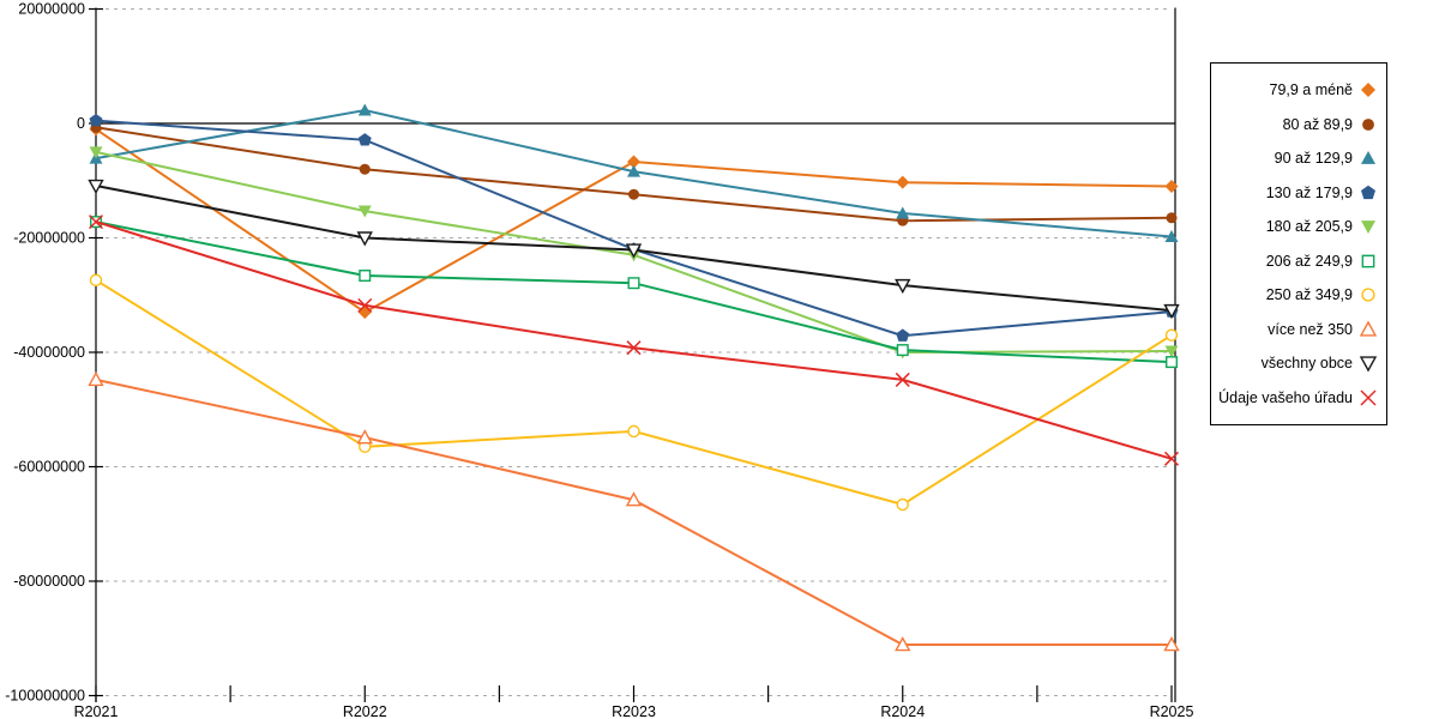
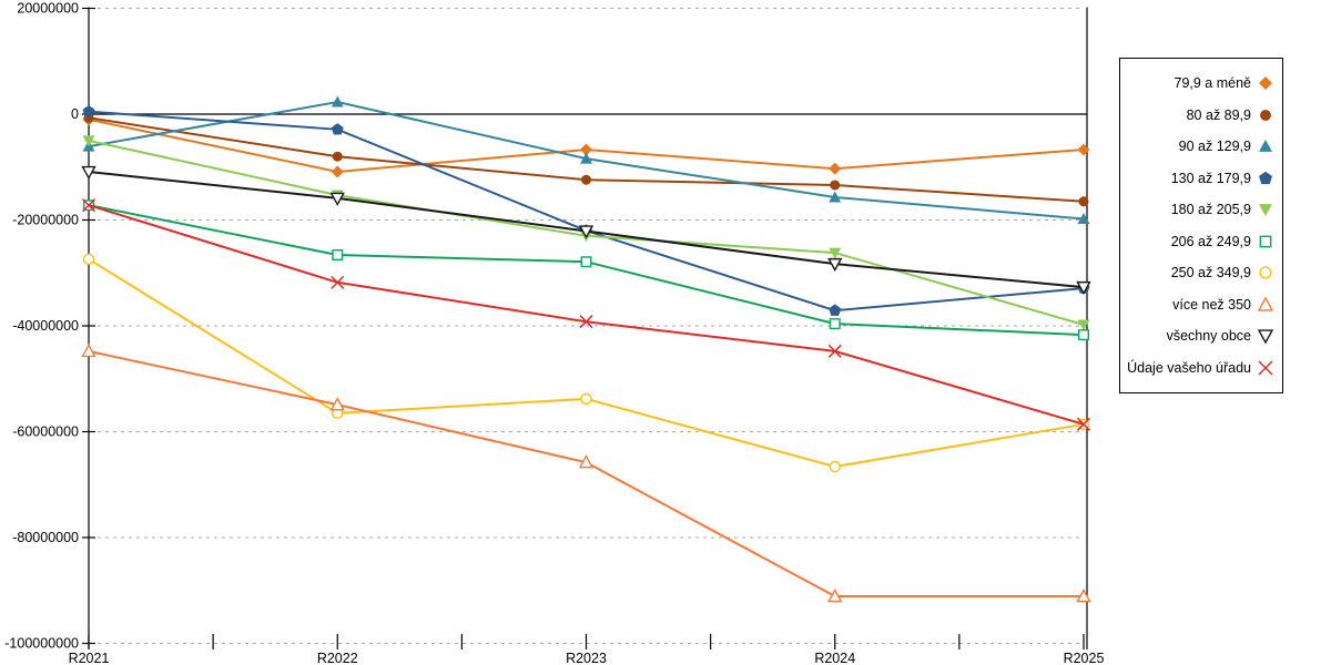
79,9 a méně/R2022: -33000000 -> -11000000
všechny obce/R2022: -20000000 -> -16000000
80 až 89,9/R2024: -17000000 -> -13000000
180 až 205,9/R2024: -40000000 -> -26000000
79,9 a méně/R2025: -11000000 -> -7000000
250 až 349,9/R2025: -37000000 -> -59000000
